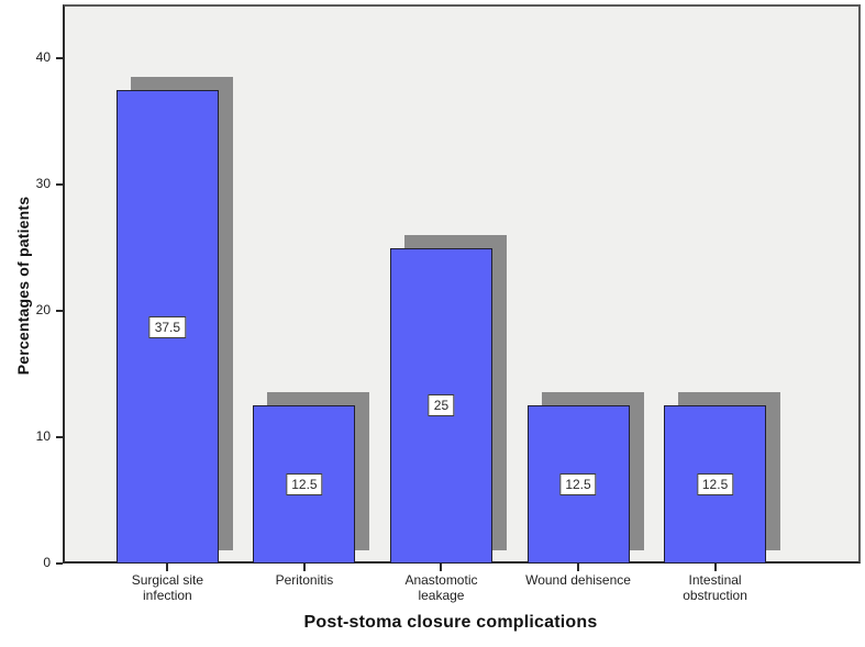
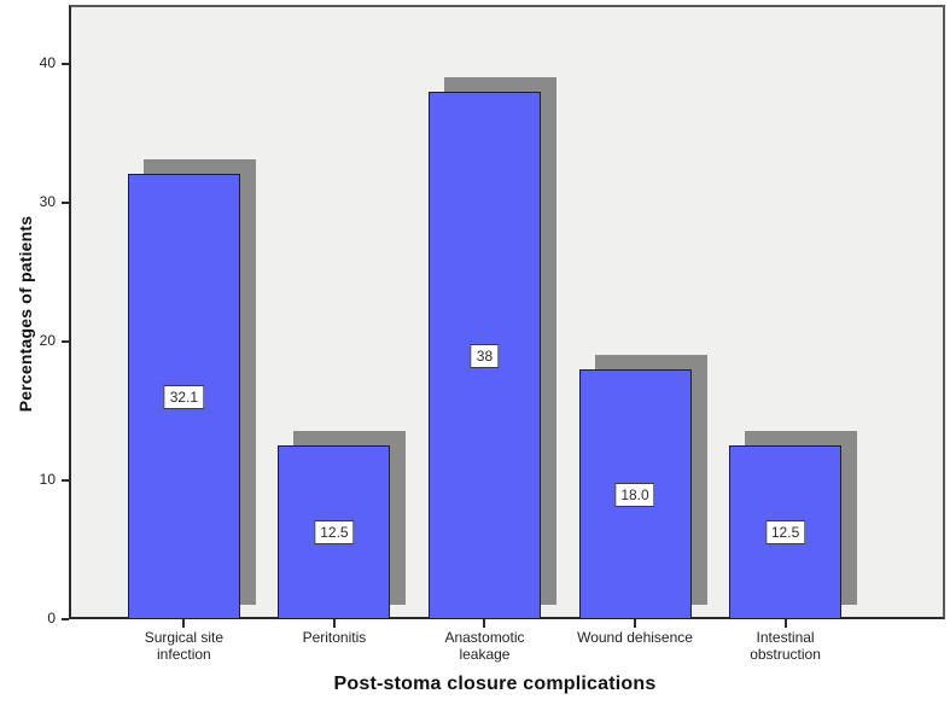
Surgical site infection: 37.5 -> 32.1
Anastomotic leakage: 25 -> 38
Wound dehisence: 12.5 -> 18.0
